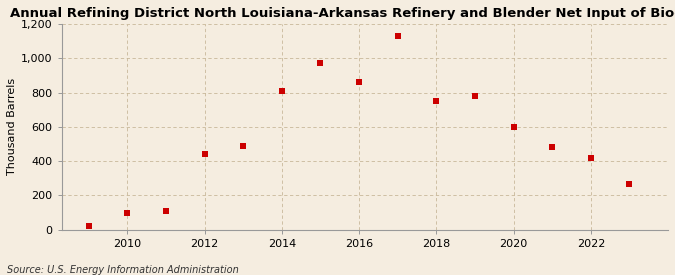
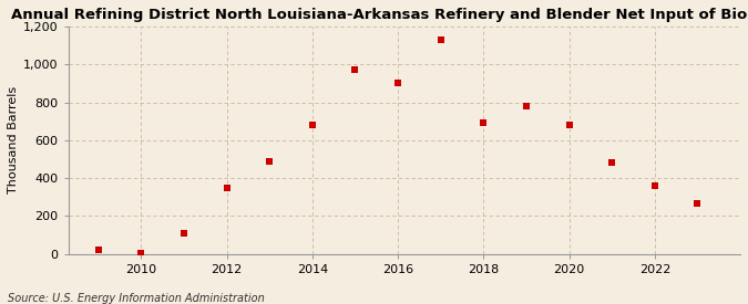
2010: 100 -> 0
2012: 440 -> 350
2014: 810 -> 680
2016: 860 -> 900
2018: 750 -> 700
2020: 600 -> 680
2022: 420 -> 360
